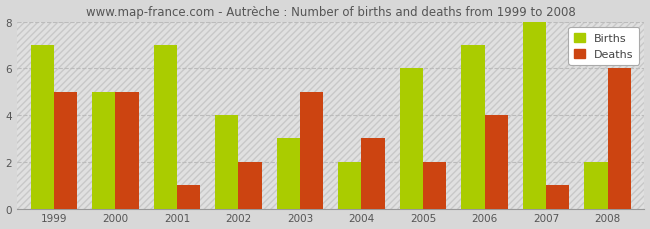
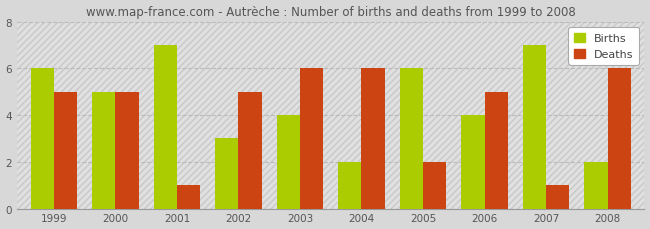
Births/1999: 7 -> 6
Births/2002: 4 -> 3
Deaths/2002: 2 -> 5
Births/2003: 3 -> 4
Deaths/2003: 5 -> 6
Deaths/2004: 3 -> 6
Births/2006: 7 -> 4
Deaths/2006: 4 -> 5
Births/2007: 8 -> 7
